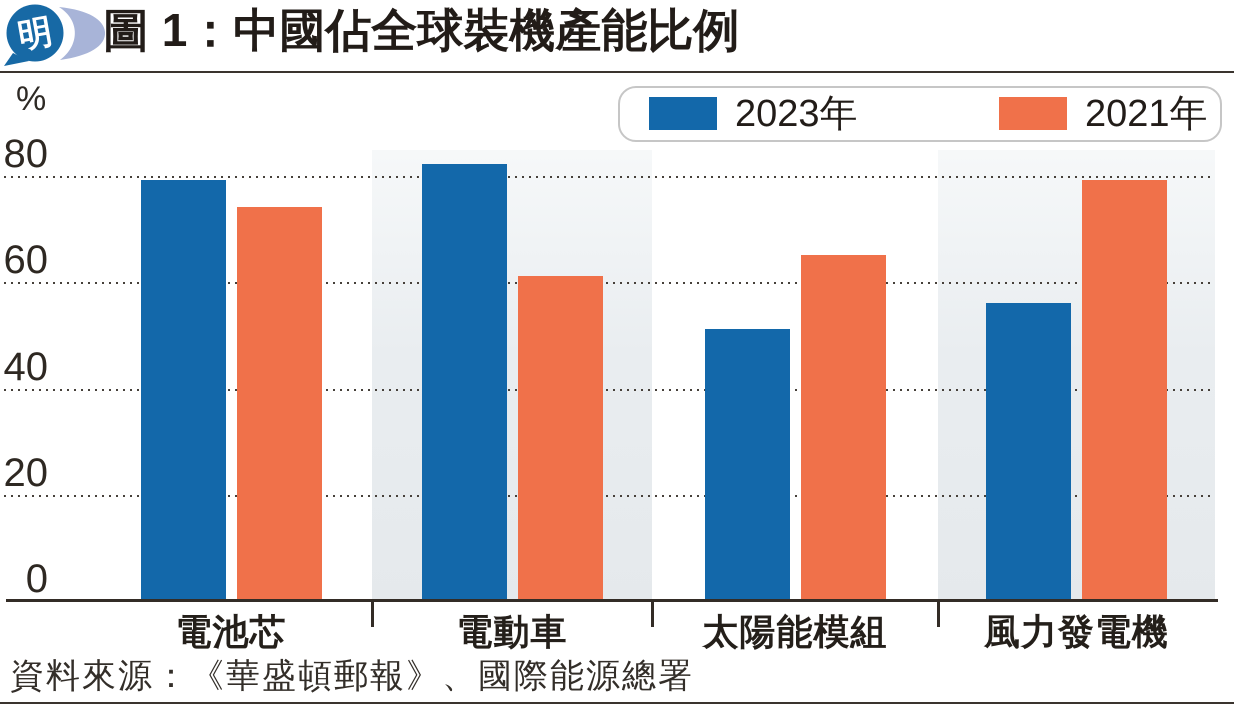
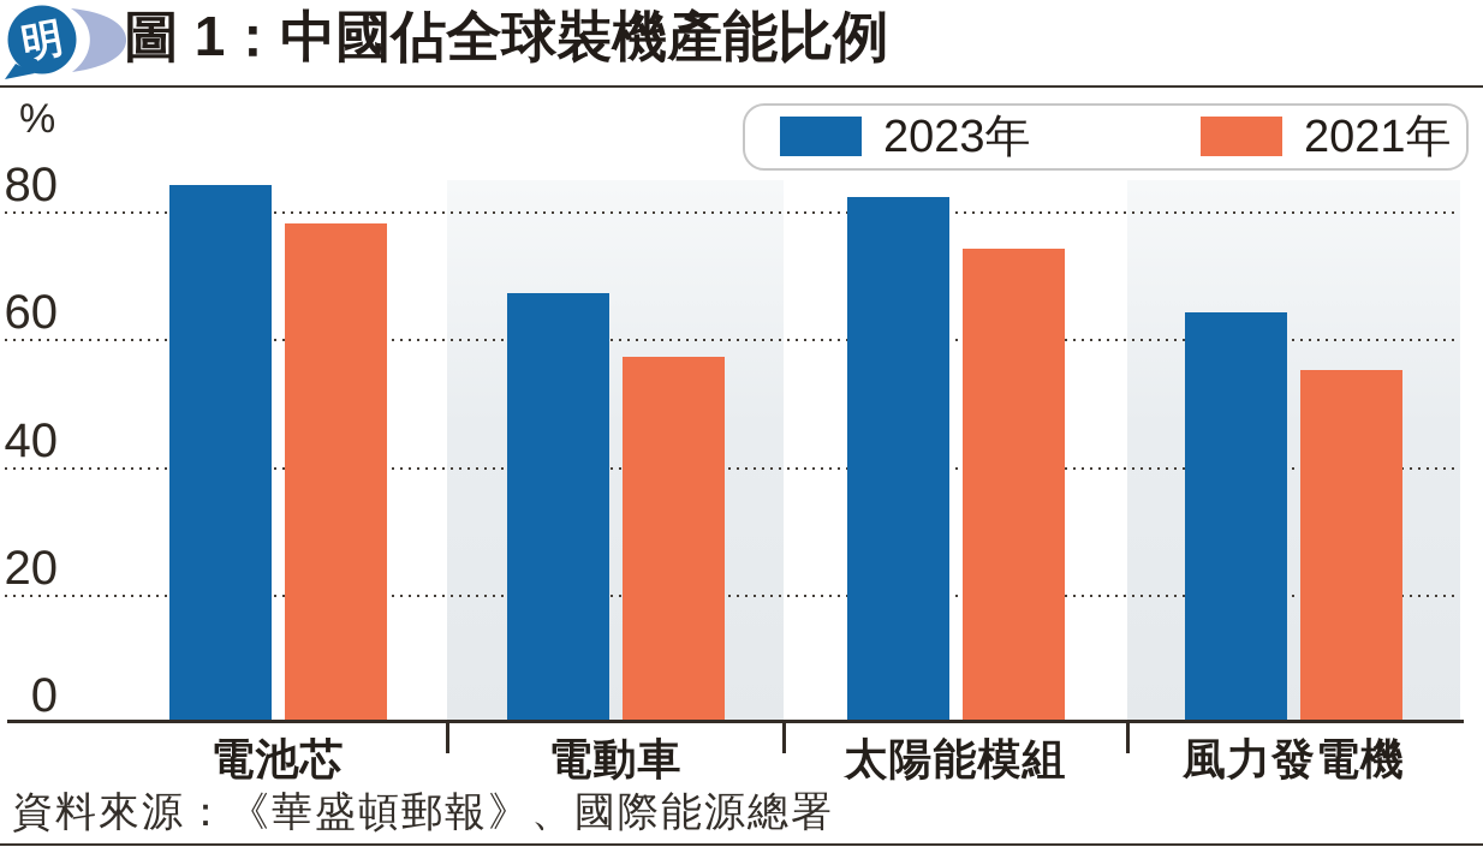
2023年/電池芯: 79 -> 84
2021年/電池芯: 74 -> 78
2023年/電動車: 82 -> 67
2021年/電動車: 61 -> 57
2023年/太陽能模組: 51 -> 82
2021年/太陽能模組: 65 -> 74
2023年/風力發電機: 56 -> 64
2021年/風力發電機: 79 -> 55
